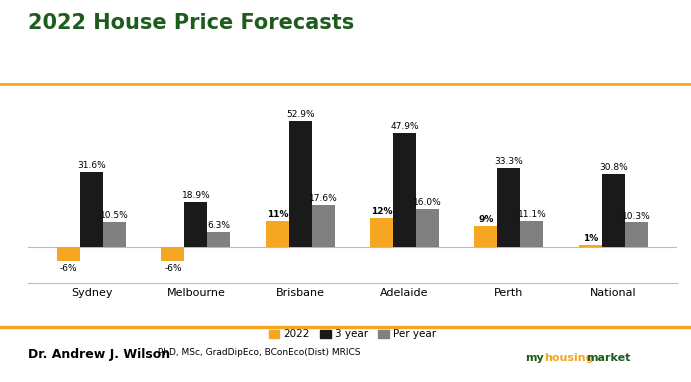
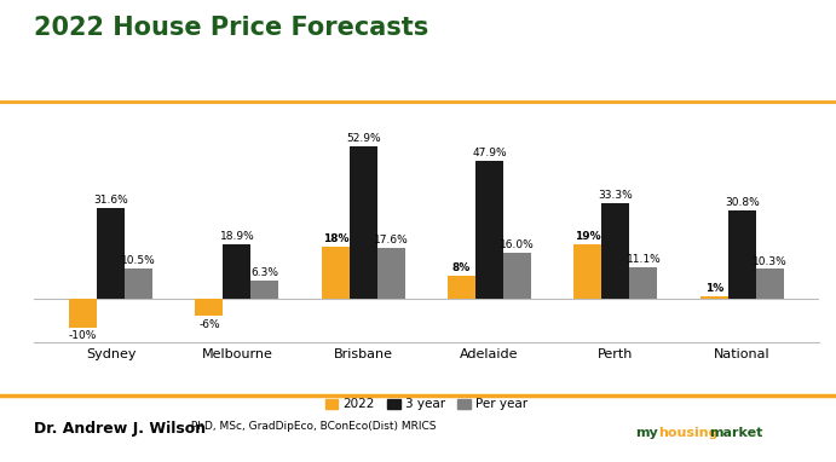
2022/Sydney: -6% -> -10%
2022/Brisbane: 11% -> 18%
2022/Adelaide: 12% -> 8%
2022/Perth: 9% -> 19%
